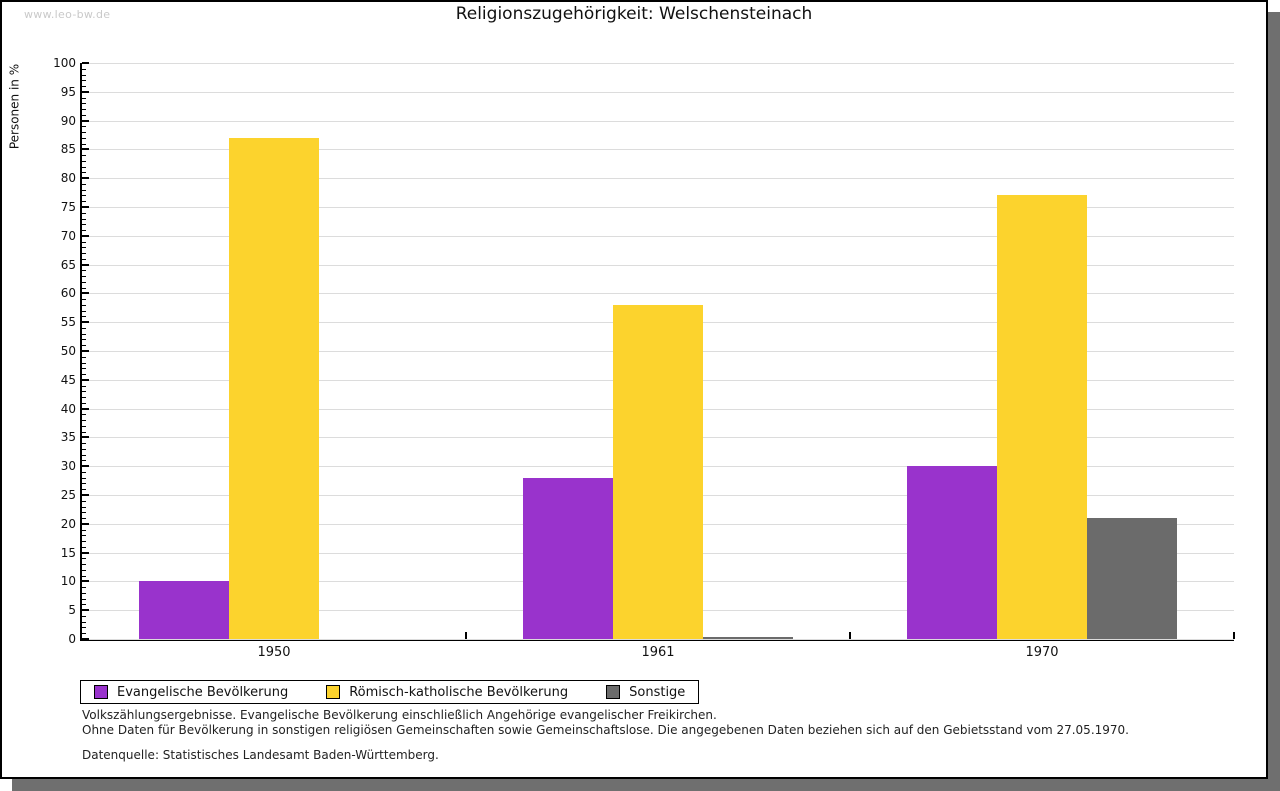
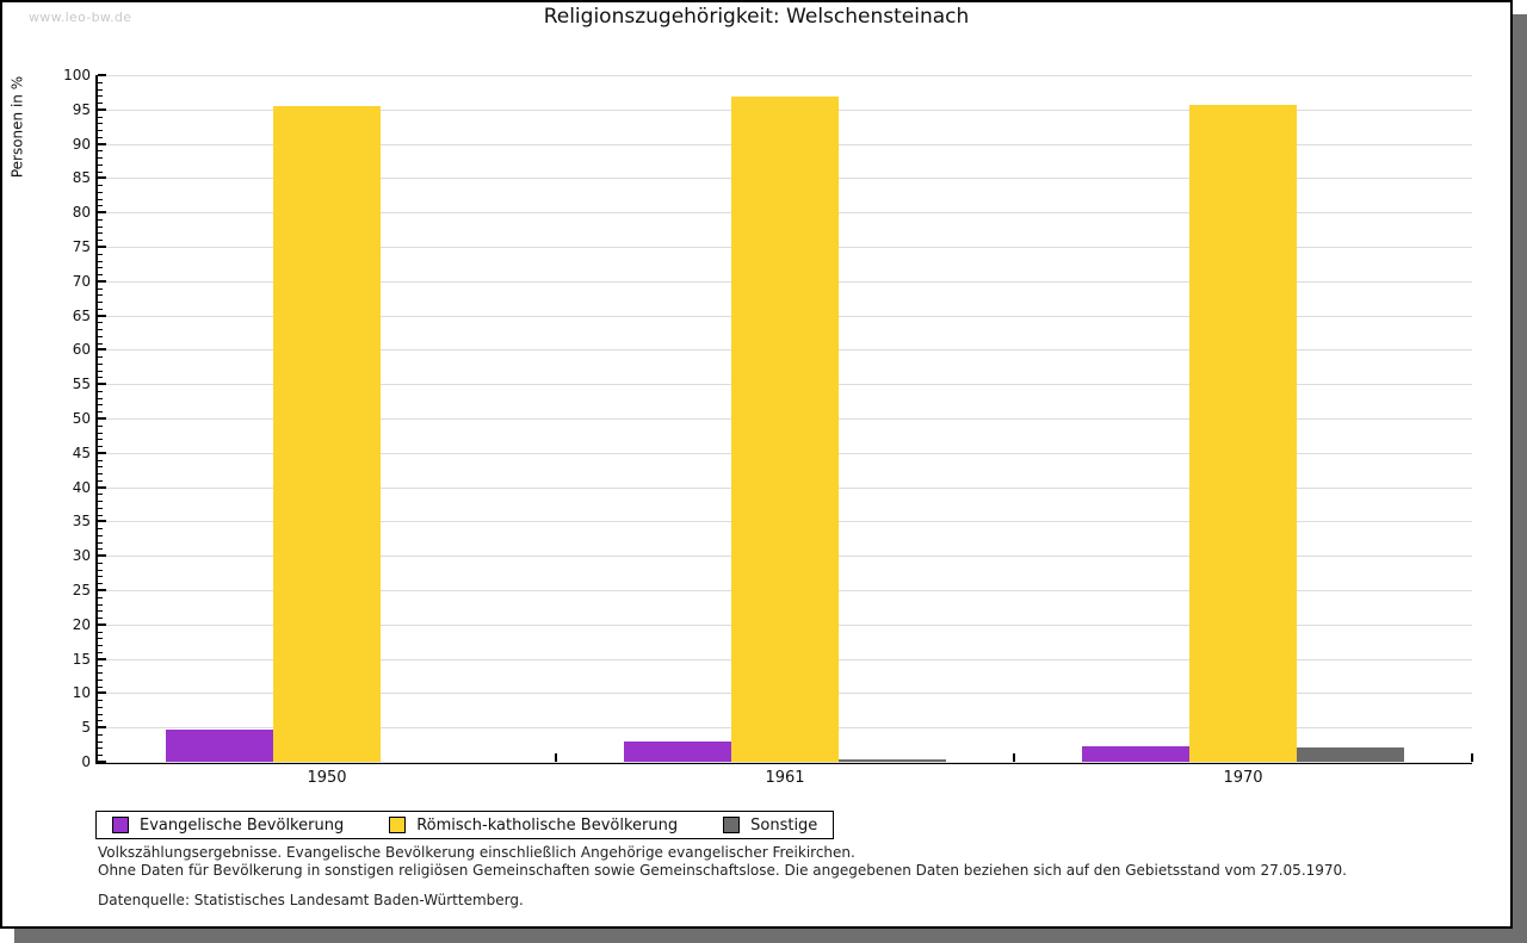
Evangelische Bevölkerung/1950: 10 -> 5
Römisch-katholische Bevölkerung/1950: 87 -> 95
Evangelische Bevölkerung/1961: 28 -> 3
Römisch-katholische Bevölkerung/1961: 58 -> 97
Evangelische Bevölkerung/1970: 30 -> 2
Römisch-katholische Bevölkerung/1970: 77 -> 96
Sonstige/1970: 21 -> 2
